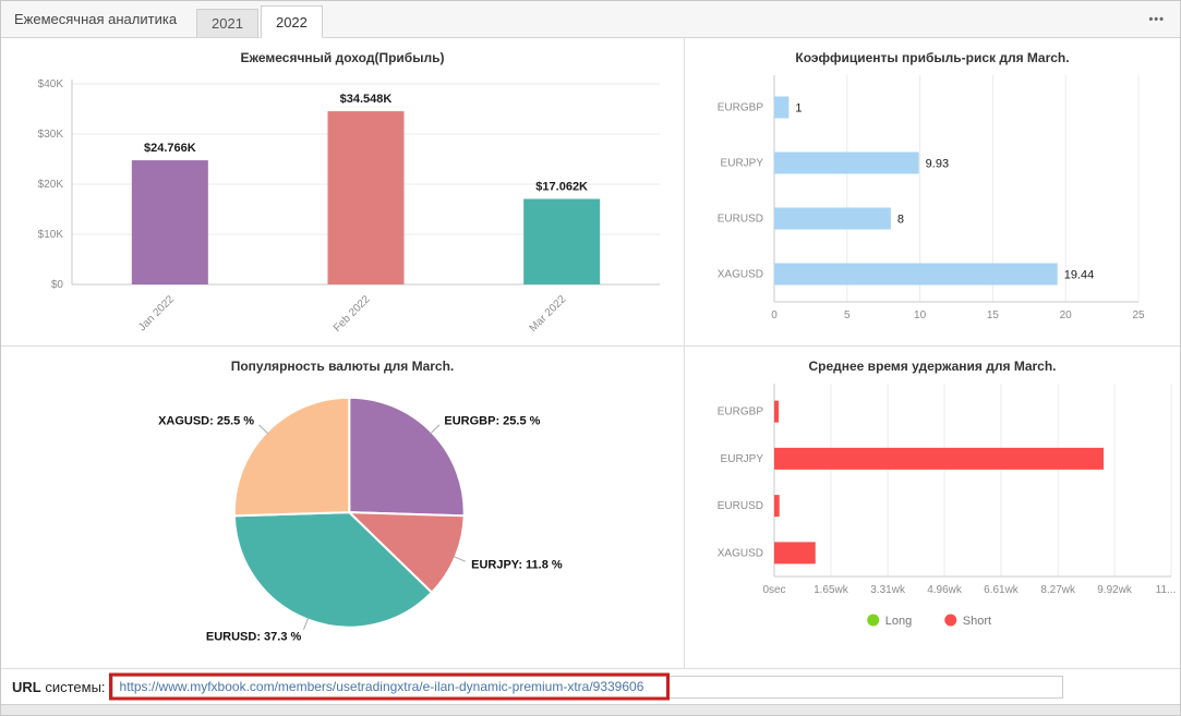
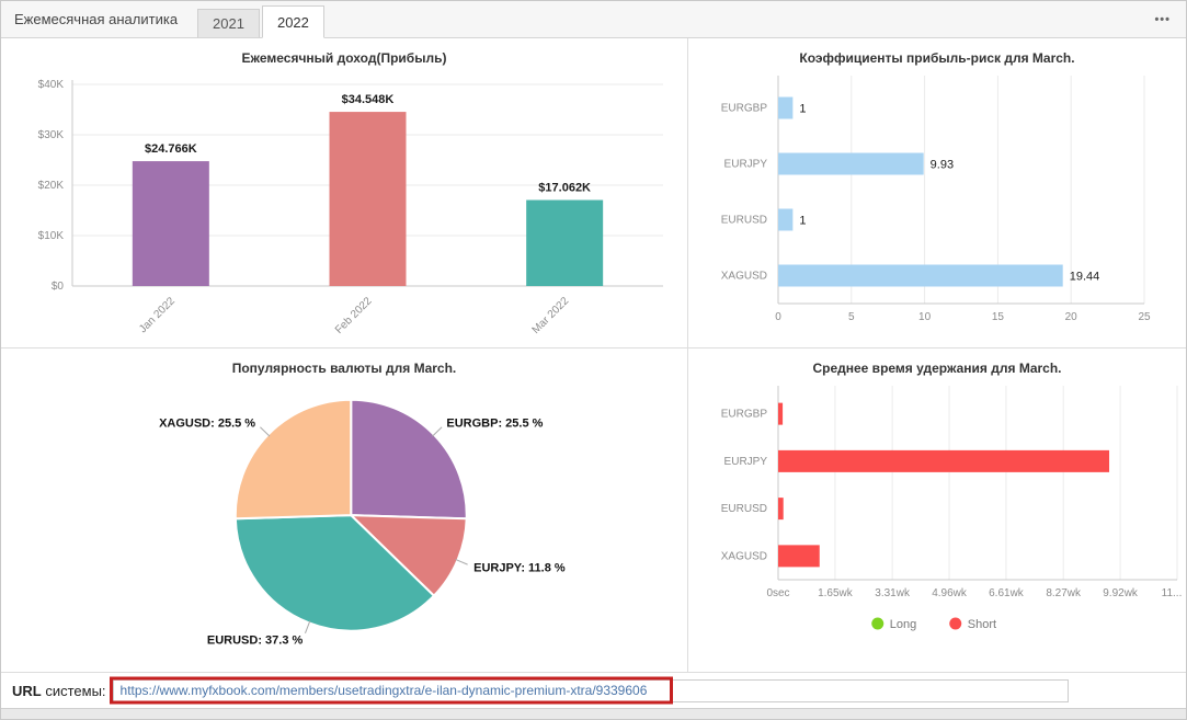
Коэффициенты прибыль-риск для March./EURUSD: 8 -> 1
